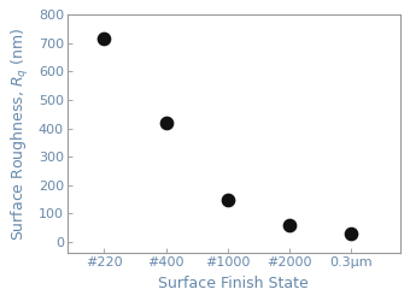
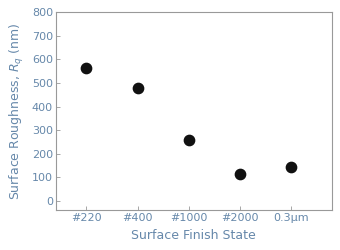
#220: 715 -> 565
#400: 420 -> 480
#1000: 150 -> 260
#2000: 58 -> 115
0.3μm: 28 -> 145
